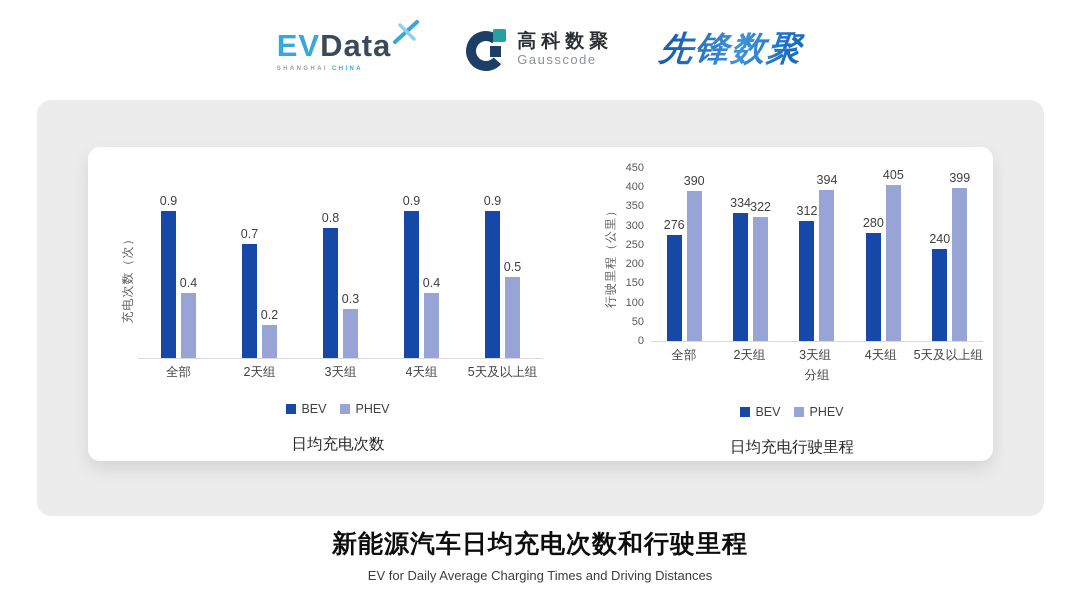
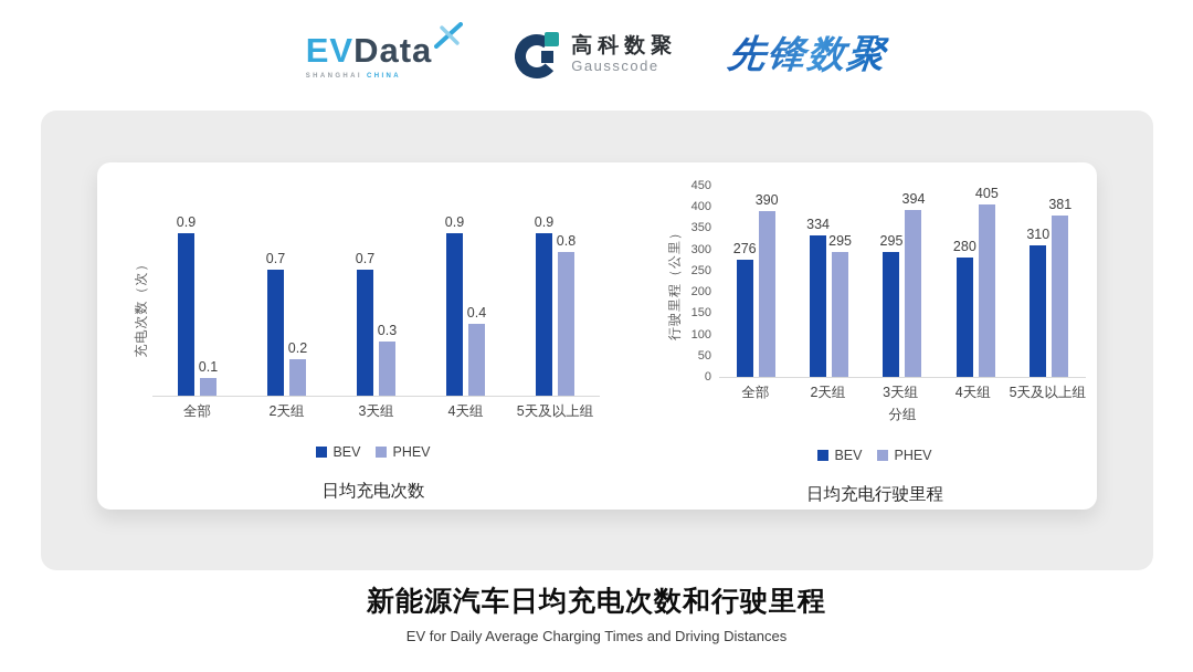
日均充电次数/PHEV/全部: 0.4 -> 0.1
日均充电次数/BEV/3天组: 0.8 -> 0.7
日均充电次数/PHEV/5天及以上组: 0.5 -> 0.8
日均充电行驶里程/PHEV/2天组: 322 -> 295
日均充电行驶里程/BEV/3天组: 312 -> 295
日均充电行驶里程/BEV/5天及以上组: 240 -> 310
日均充电行驶里程/PHEV/5天及以上组: 399 -> 381
